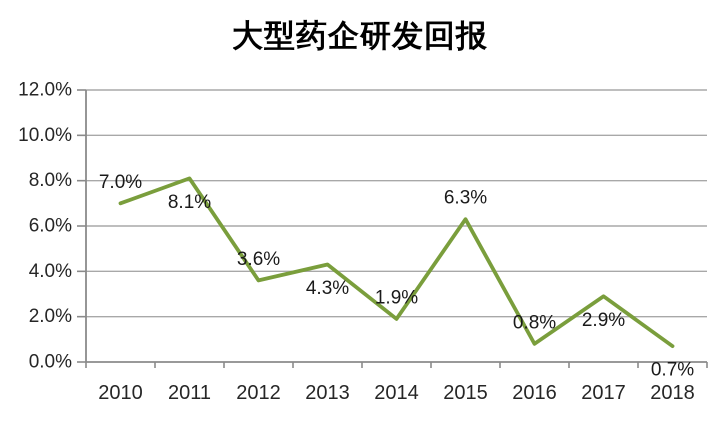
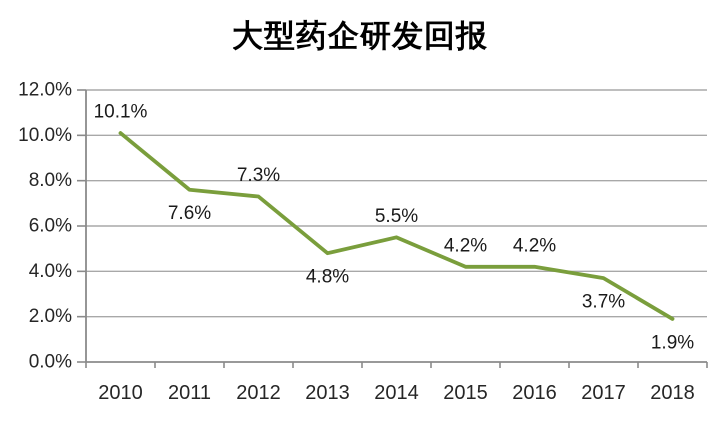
2010: 7.0% -> 10.1%
2011: 8.1% -> 7.6%
2012: 3.6% -> 7.3%
2013: 4.3% -> 4.8%
2014: 1.9% -> 5.5%
2015: 6.3% -> 4.2%
2016: 0.8% -> 4.2%
2017: 2.9% -> 3.7%
2018: 0.7% -> 1.9%
